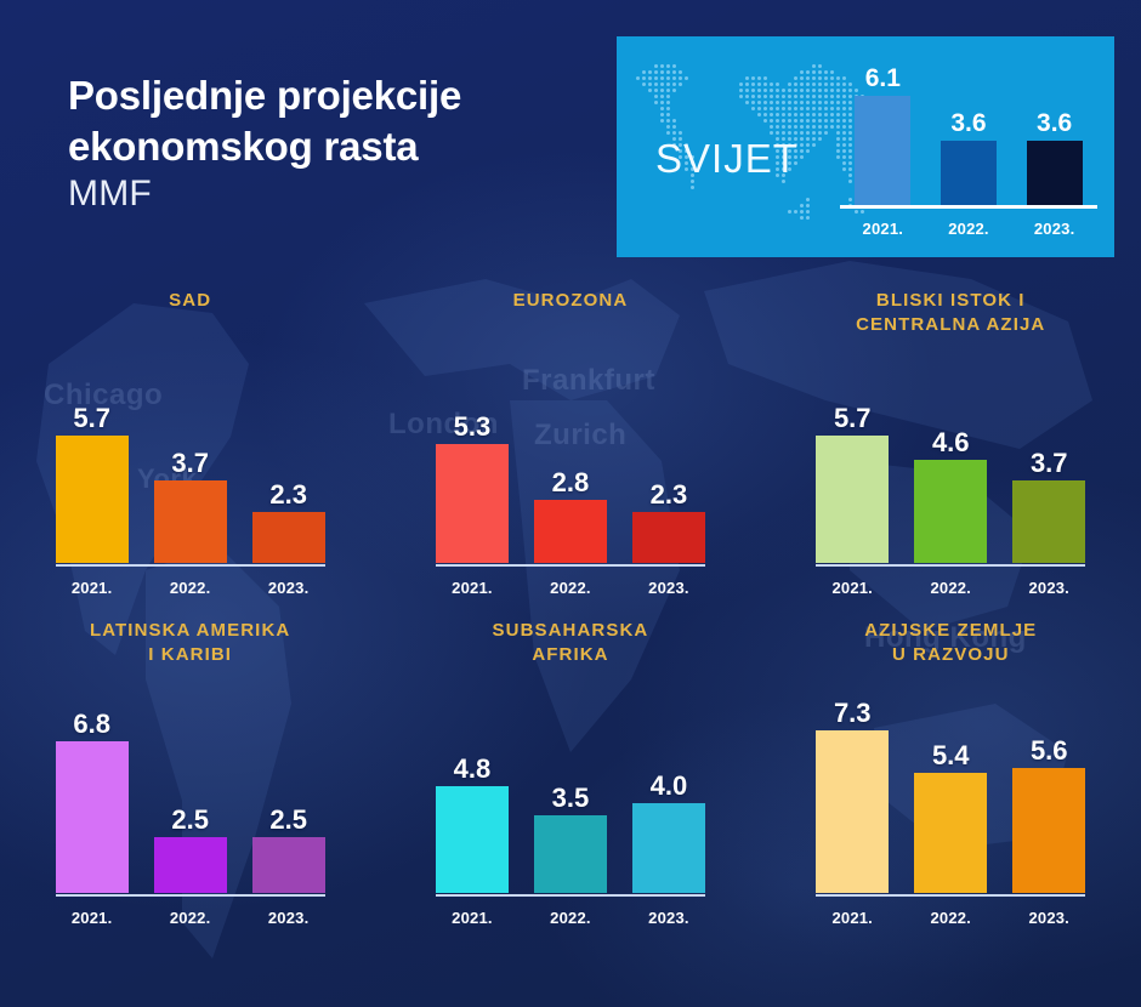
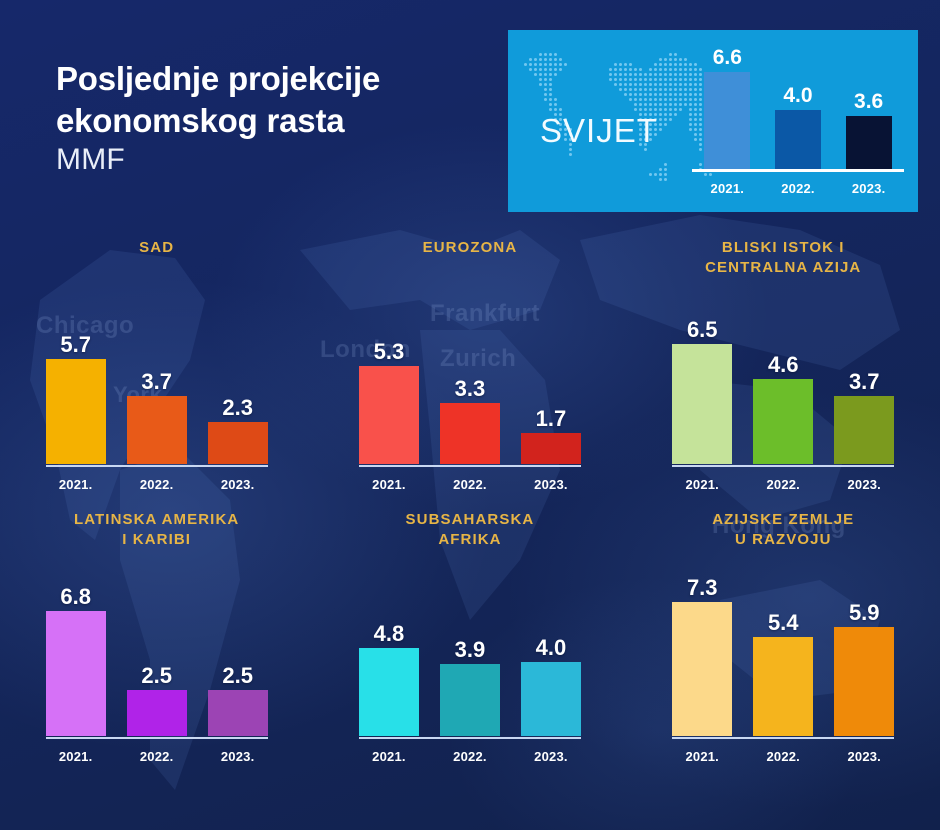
SVIJET/2021.: 6.1 -> 6.6
SVIJET/2022.: 3.6 -> 4.0
EUROZONA/2022.: 2.8 -> 3.3
EUROZONA/2023.: 2.3 -> 1.7
BLISKI ISTOK I CENTRALNA AZIJA/2021.: 5.7 -> 6.5
SUBSAHARSKA AFRIKA/2022.: 3.5 -> 3.9
AZIJSKE ZEMLJE U RAZVOJU/2023.: 5.6 -> 5.9
